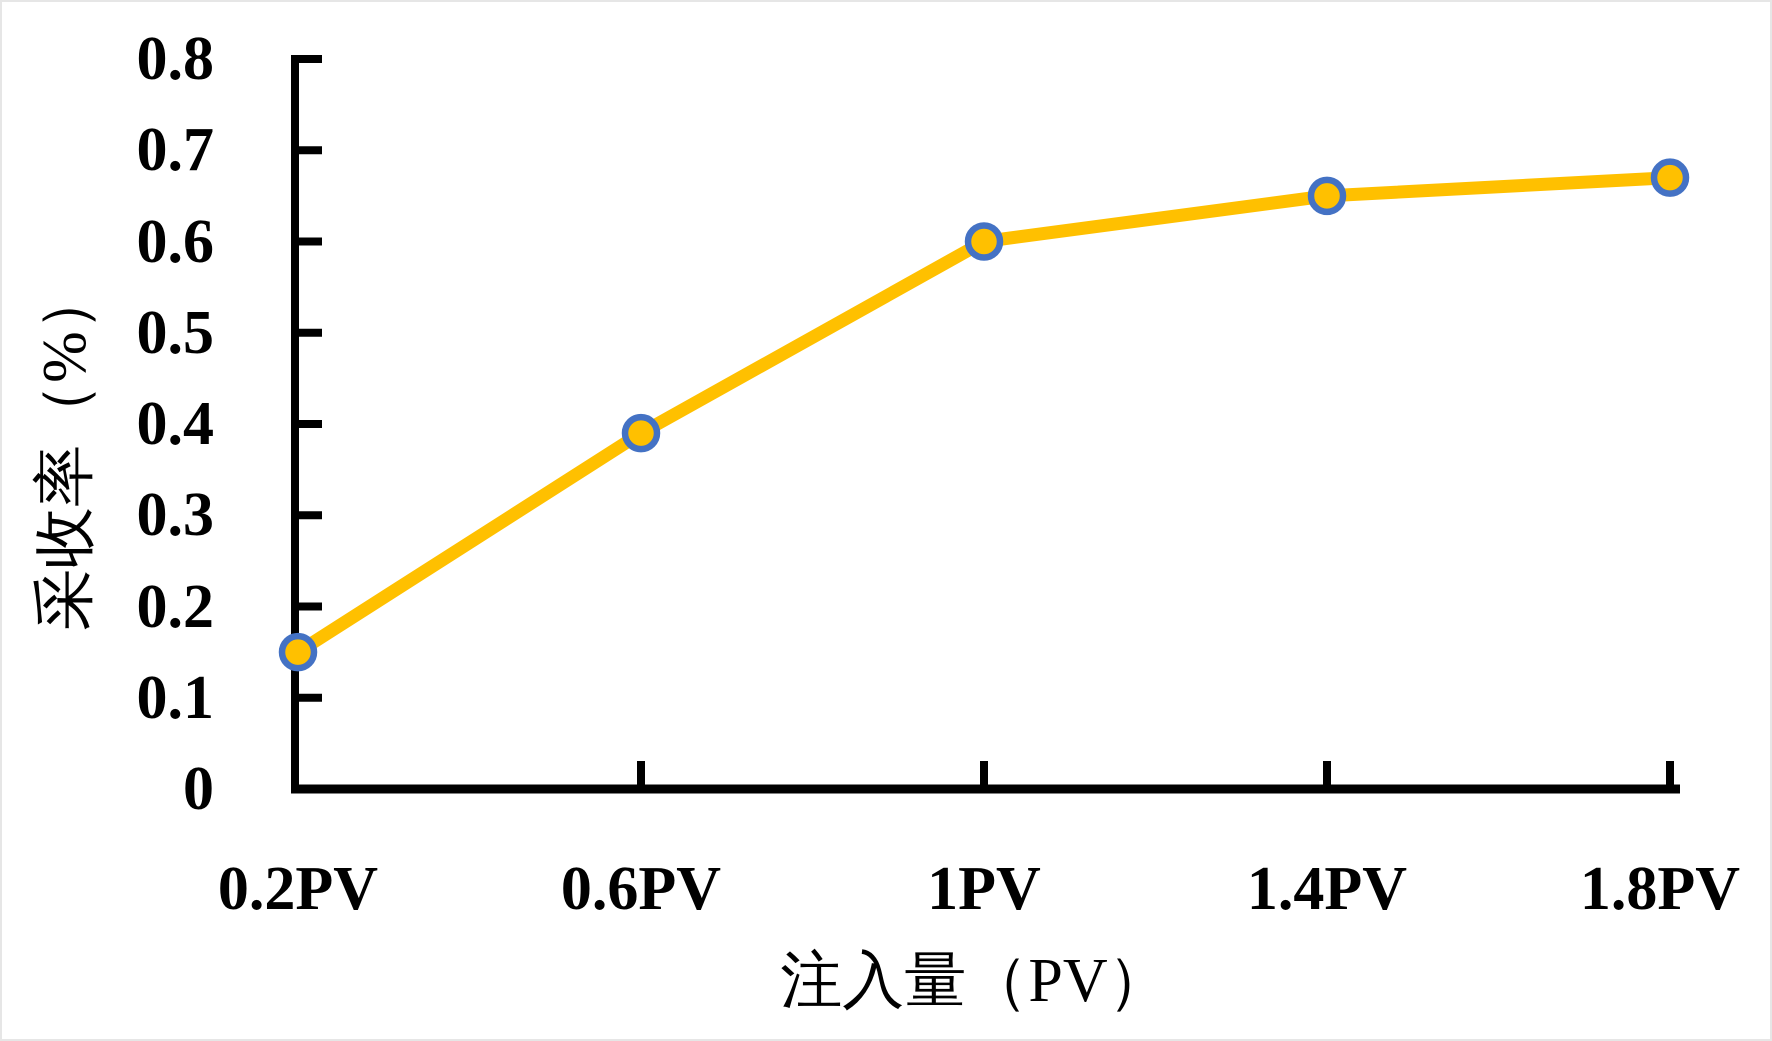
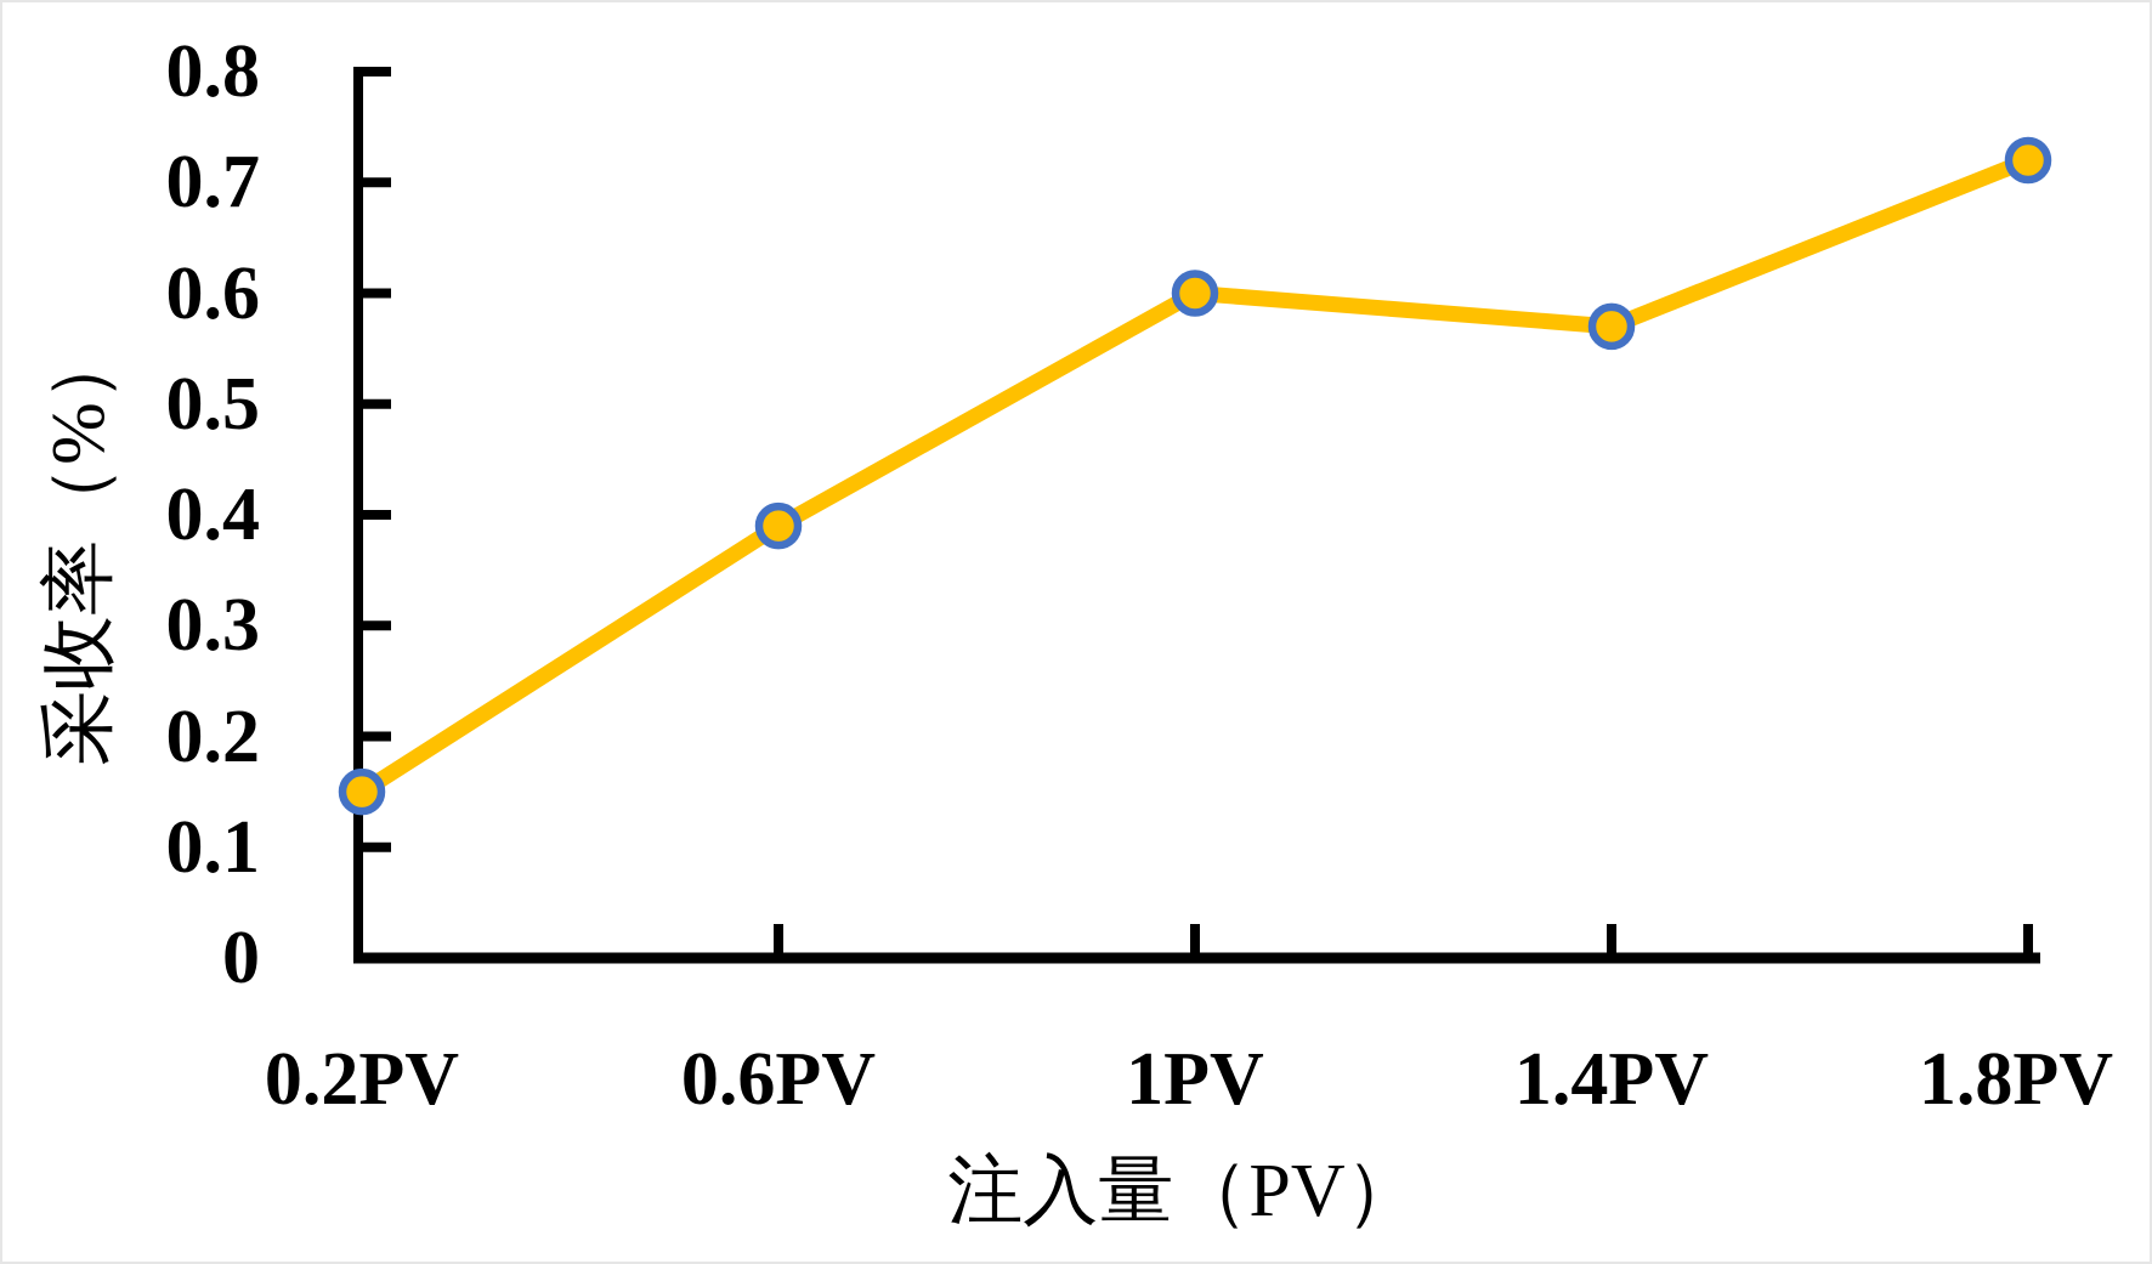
1.4PV: 0.65 -> 0.57
1.8PV: 0.67 -> 0.72
